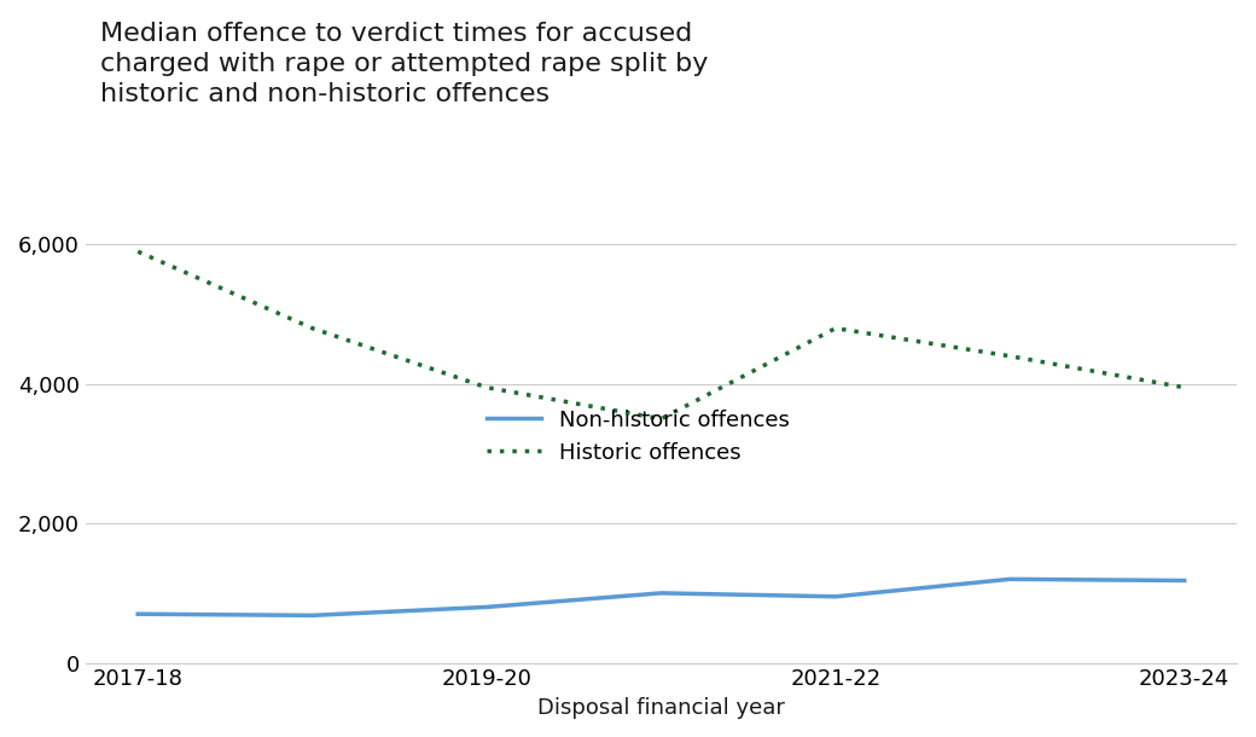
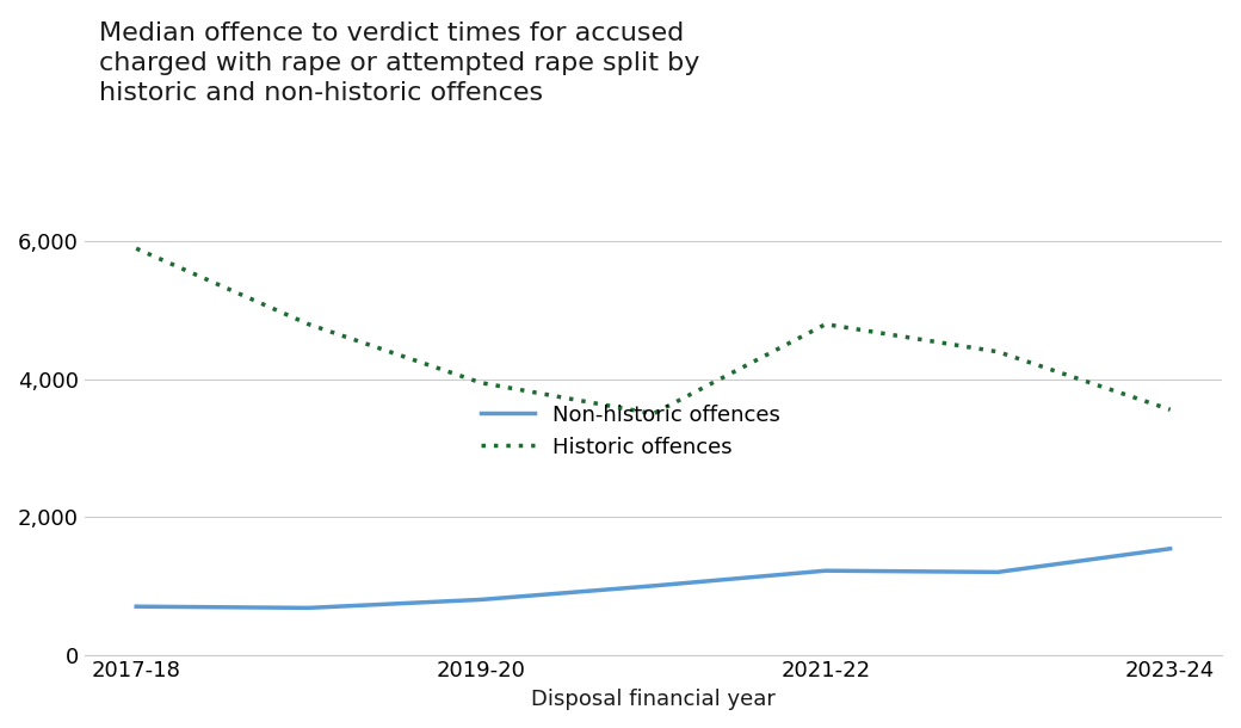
Non-historic offences/2021-22: 950 -> 1,220
Non-historic offences/2023-24: 1,180 -> 1,540
Historic offences/2023-24: 3,950 -> 3,560
